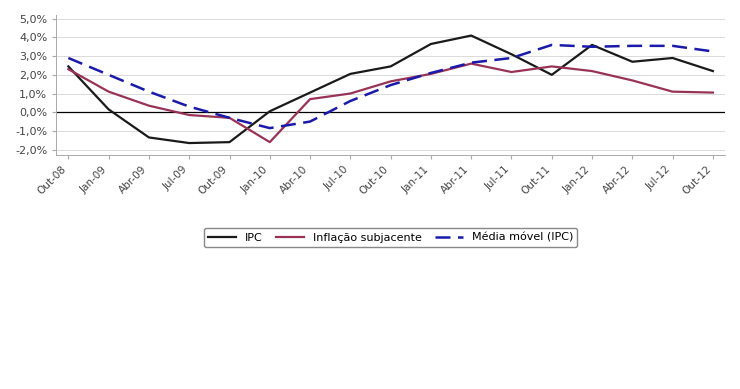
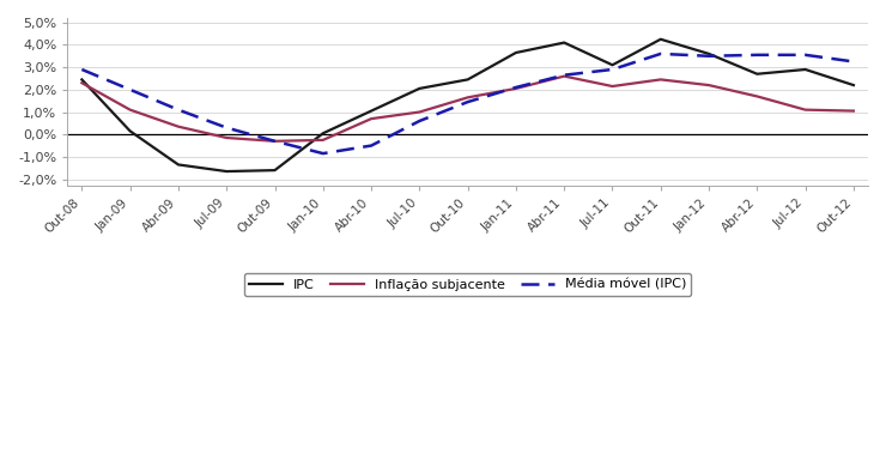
Inflação subjacente/Jan-10: -1,6% -> -0,2%
IPC/Out-11: 2,0% -> 4,2%
